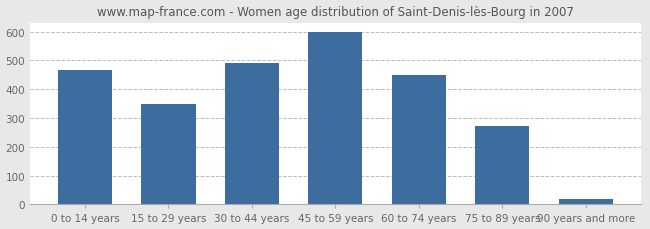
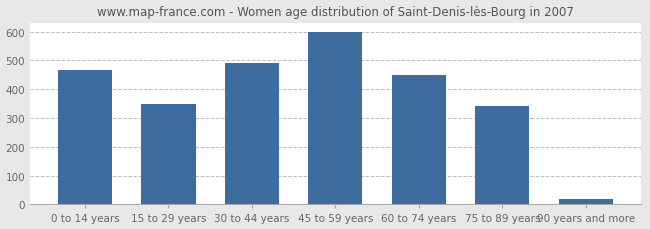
75 to 89 years: 272 -> 340
